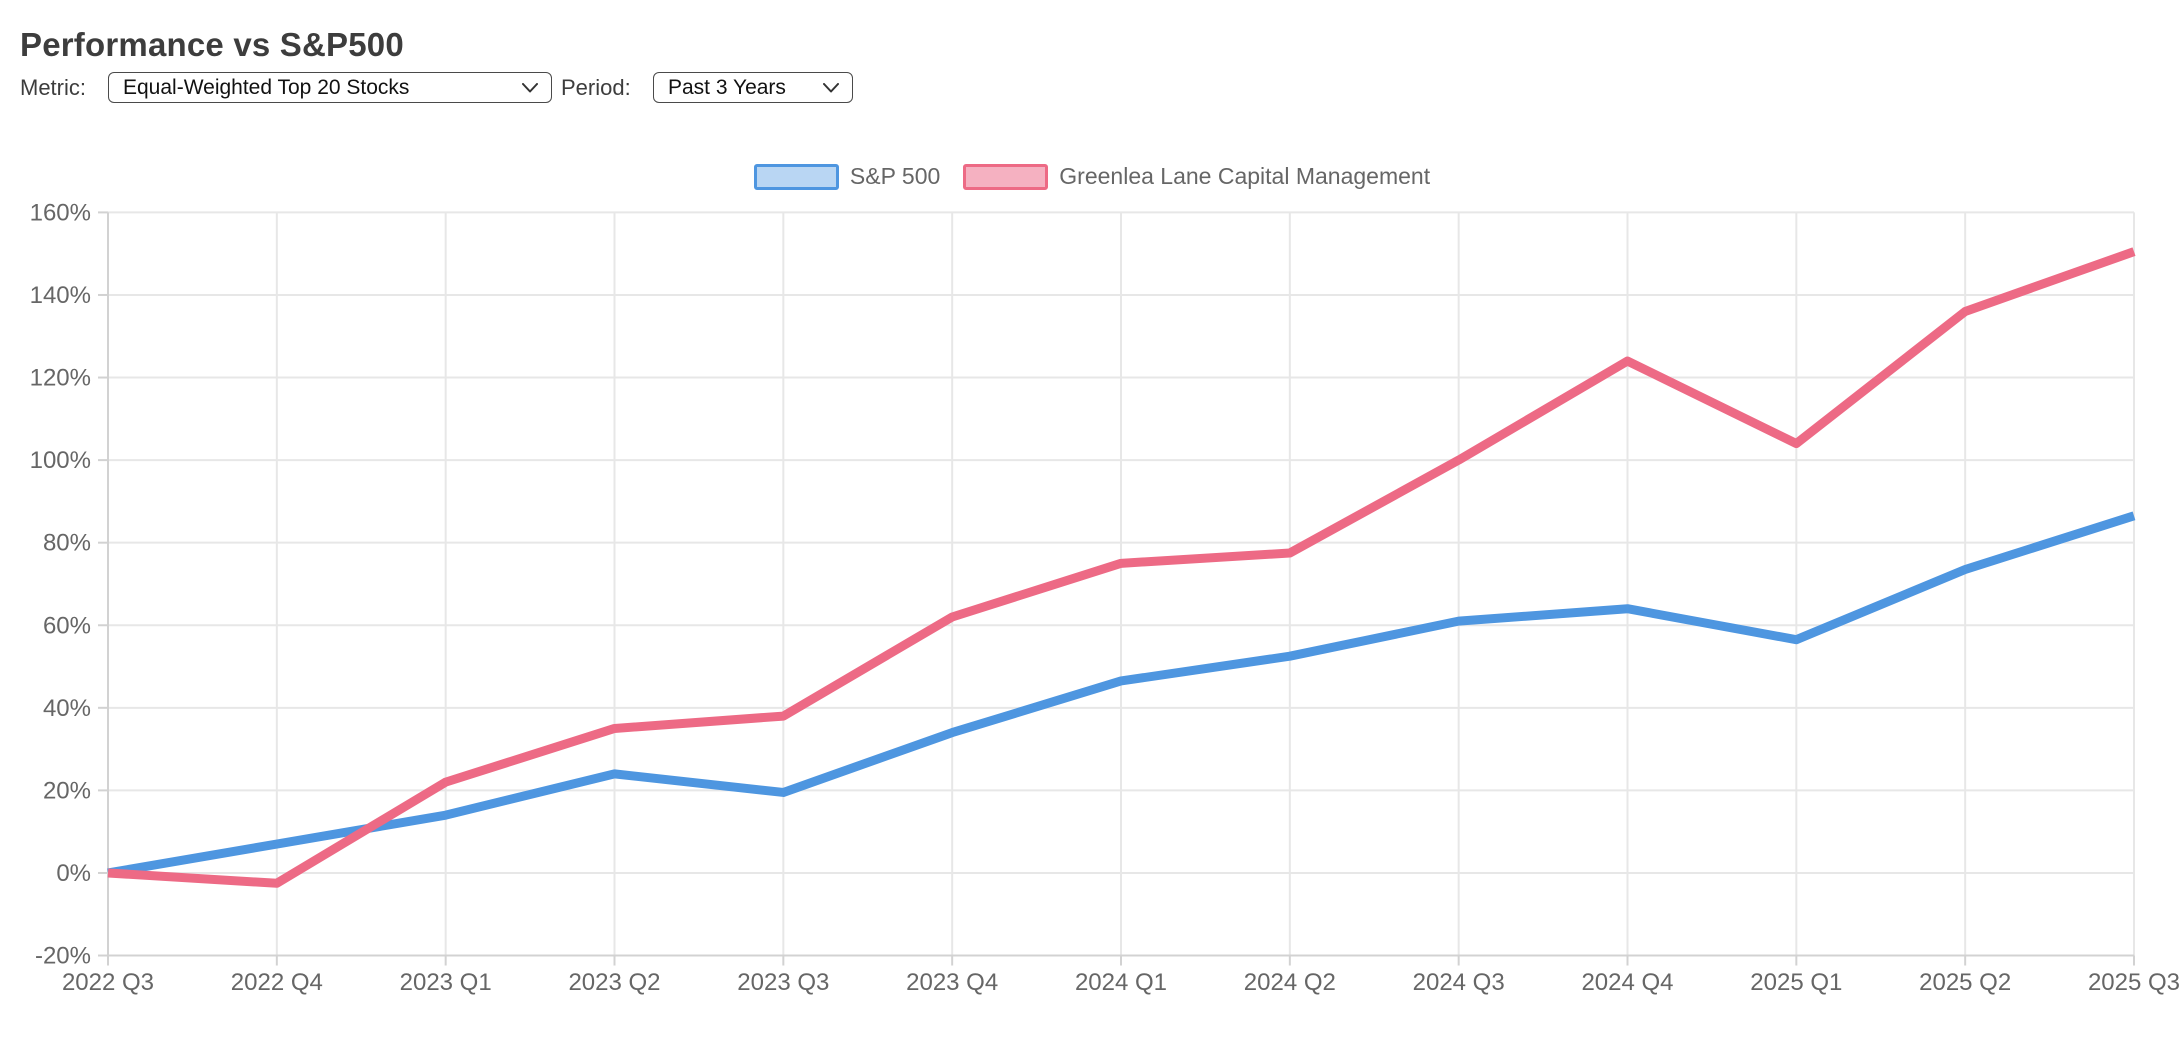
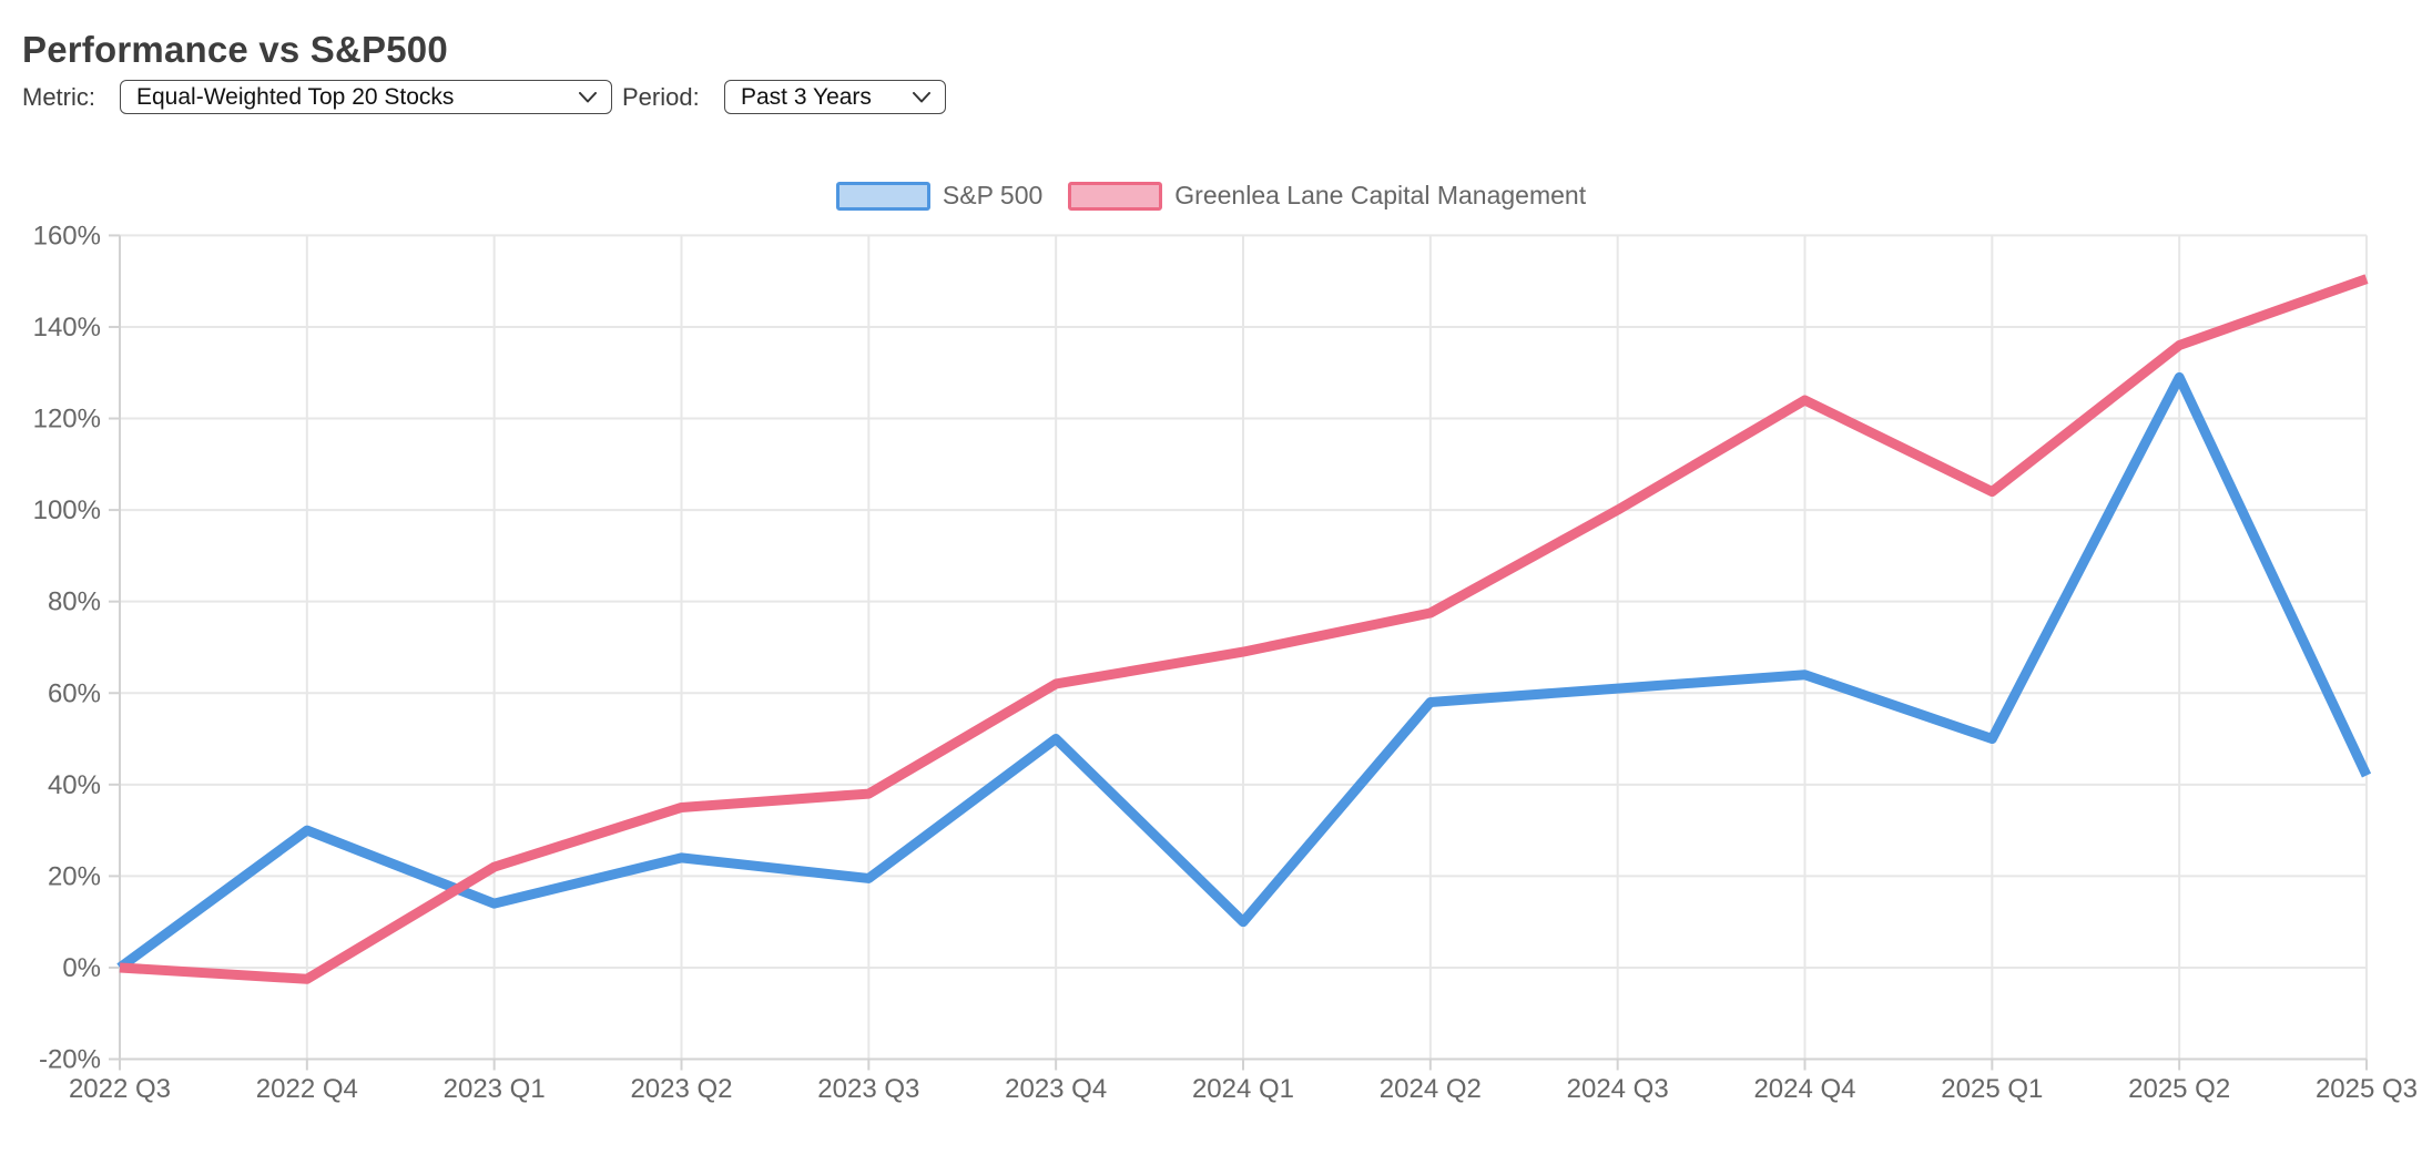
S&P 500/2022 Q4: 7% -> 30%
S&P 500/2023 Q4: 34% -> 50%
S&P 500/2024 Q1: 46% -> 10%
Greenlea Lane Capital Management/2024 Q1: 75% -> 69%
S&P 500/2024 Q2: 52% -> 58%
S&P 500/2025 Q1: 56% -> 50%
S&P 500/2025 Q2: 74% -> 129%
S&P 500/2025 Q3: 86% -> 42%
